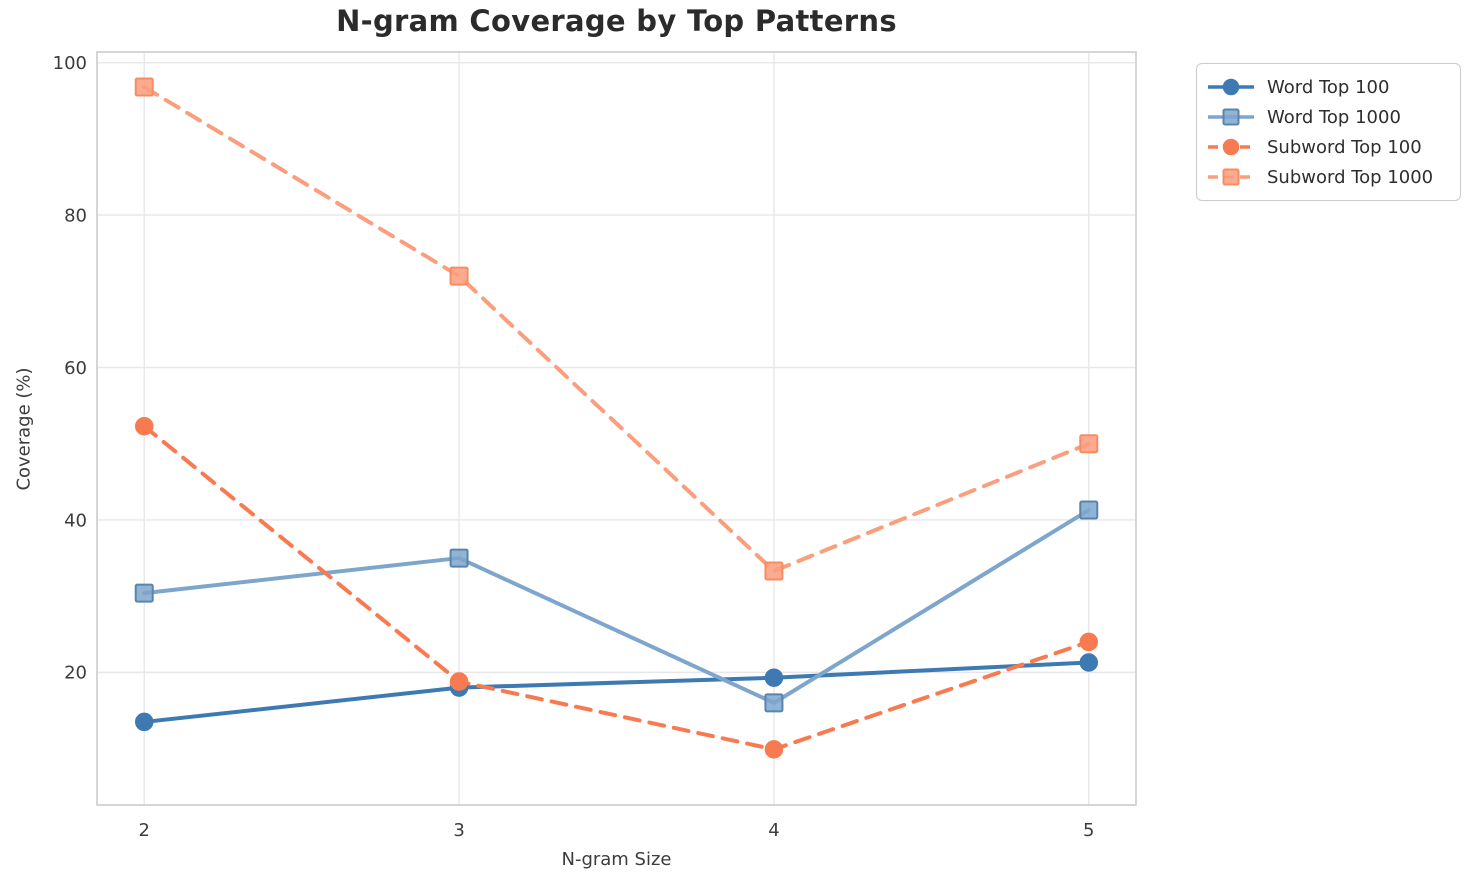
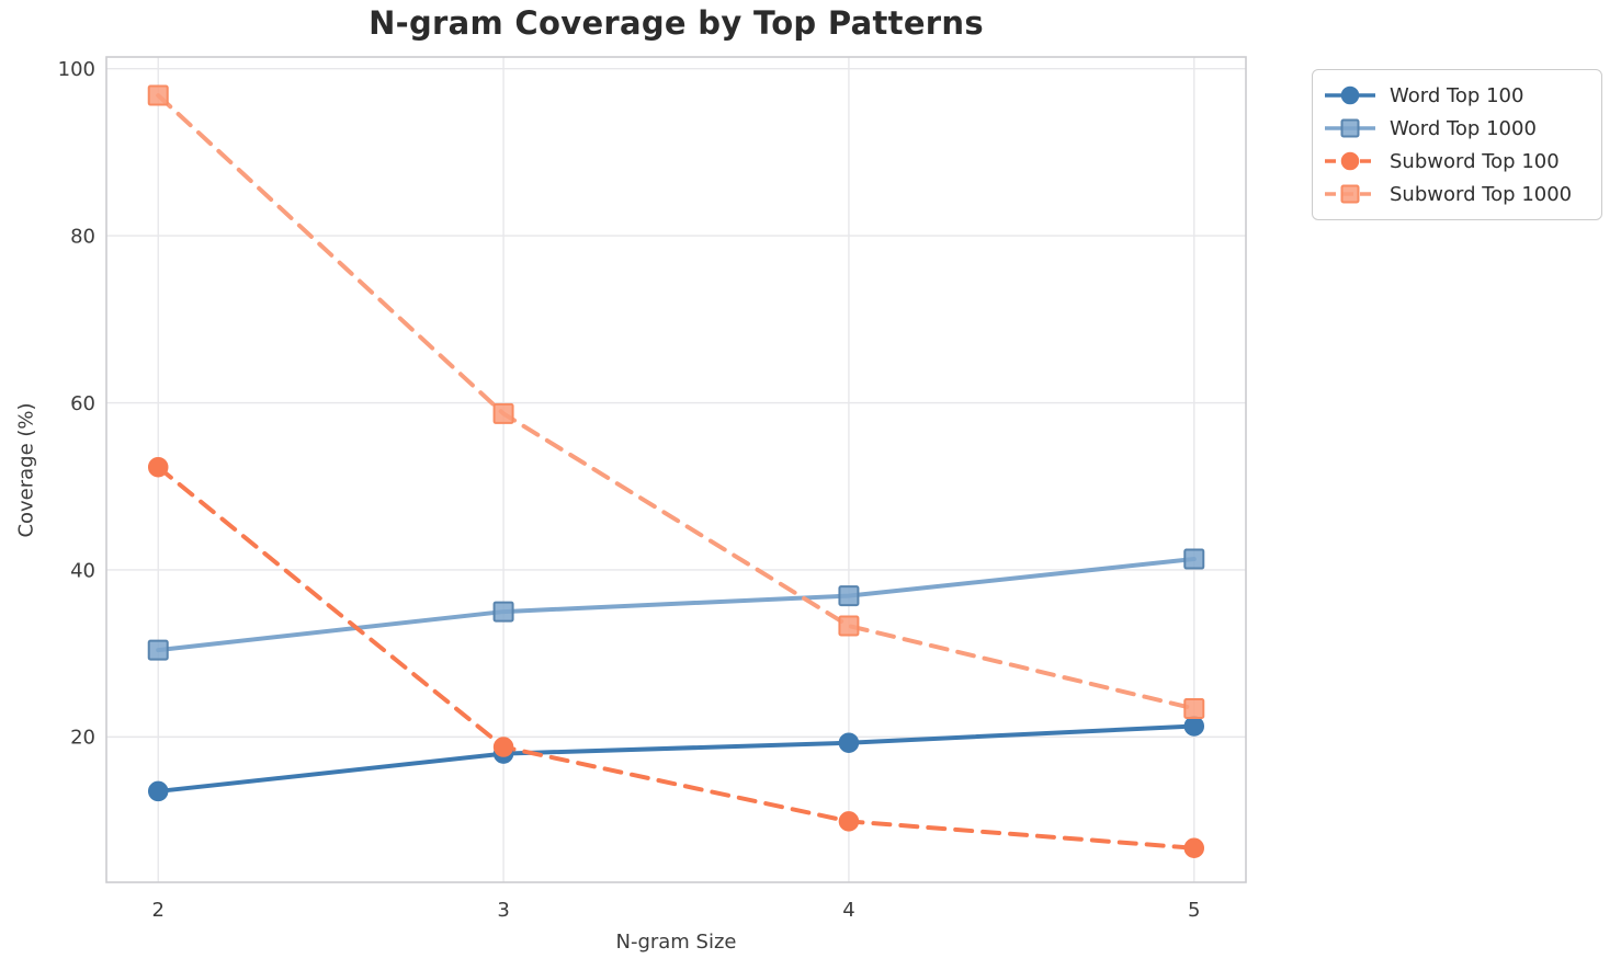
Subword Top 1000/3: 72 -> 59
Word Top 1000/4: 16 -> 37
Subword Top 100/5: 24 -> 7
Subword Top 1000/5: 50 -> 23
